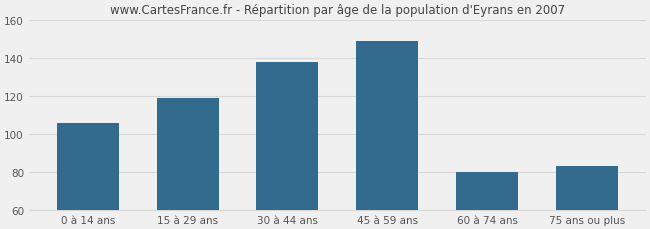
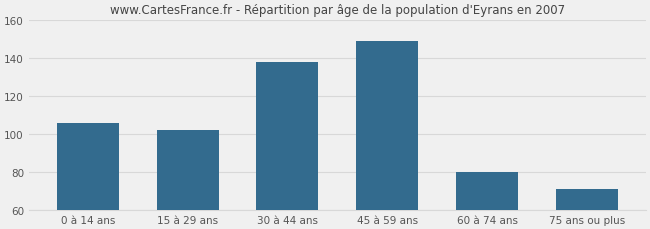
15 à 29 ans: 119 -> 102
75 ans ou plus: 83 -> 71
